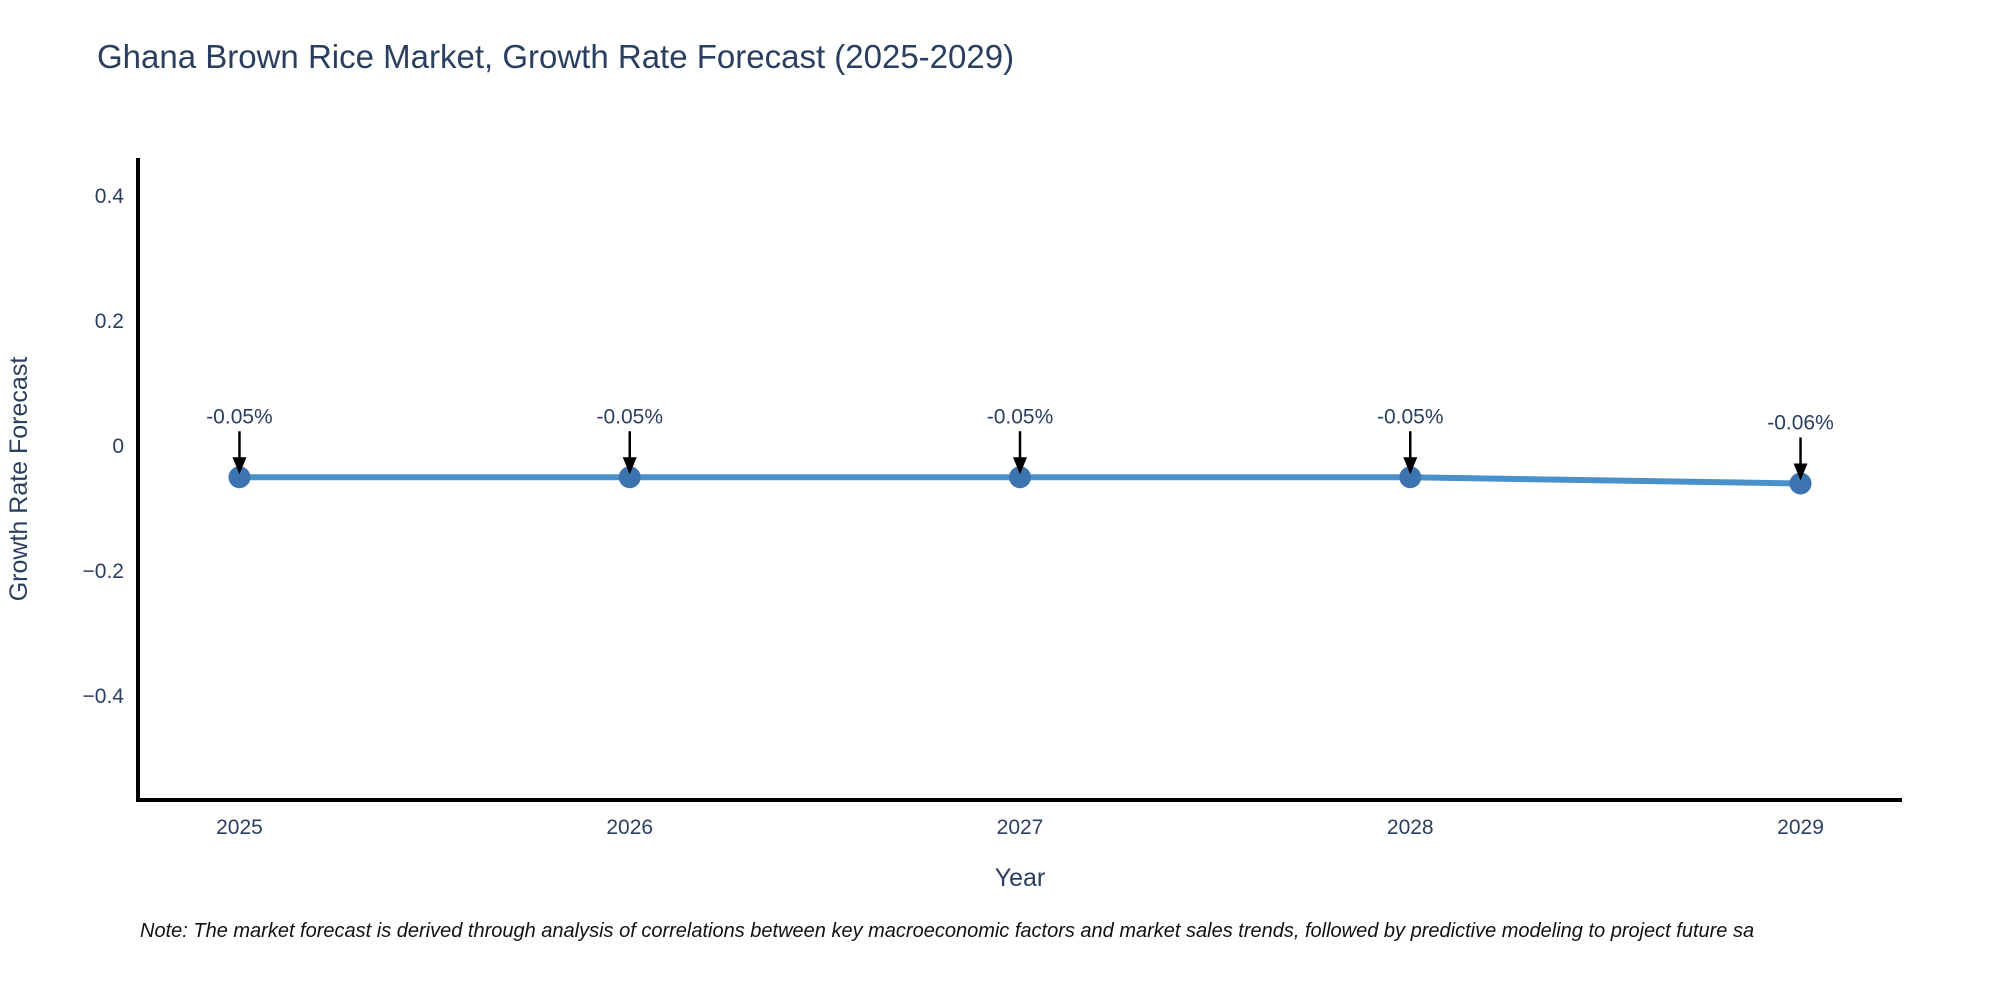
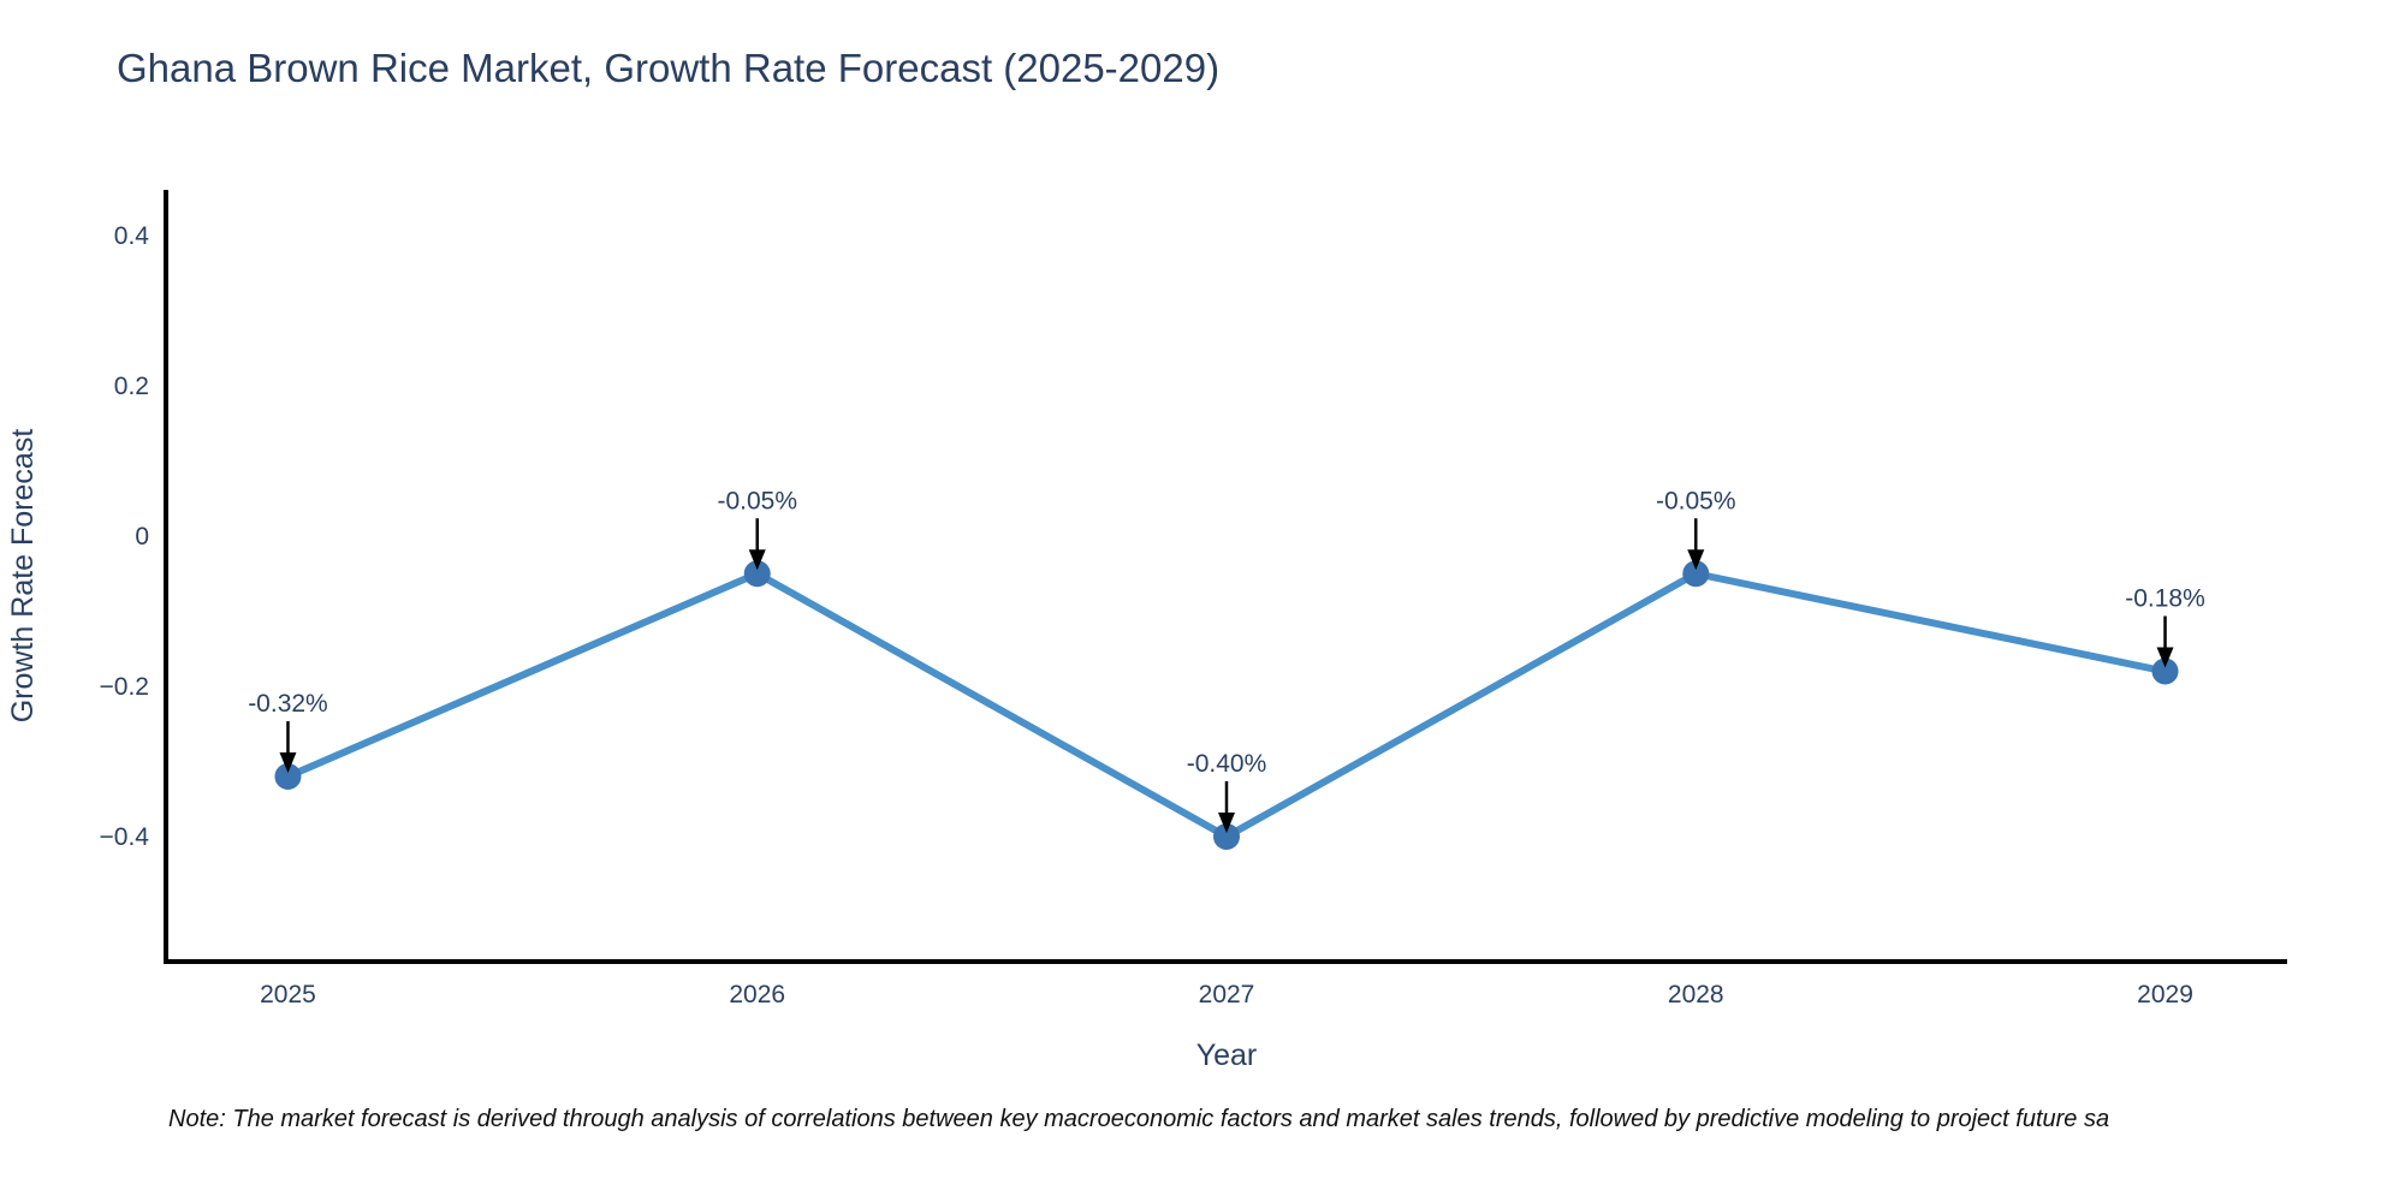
2025: -0.05% -> -0.32%
2027: -0.05% -> -0.40%
2029: -0.06% -> -0.18%
